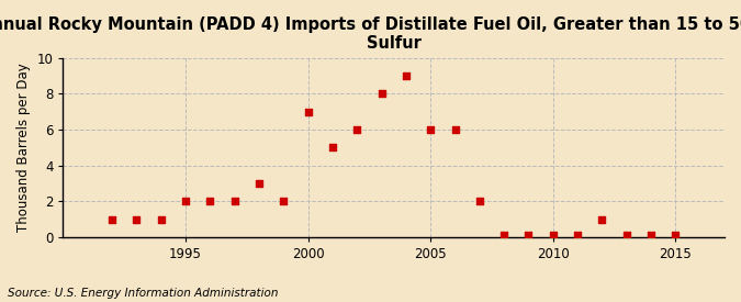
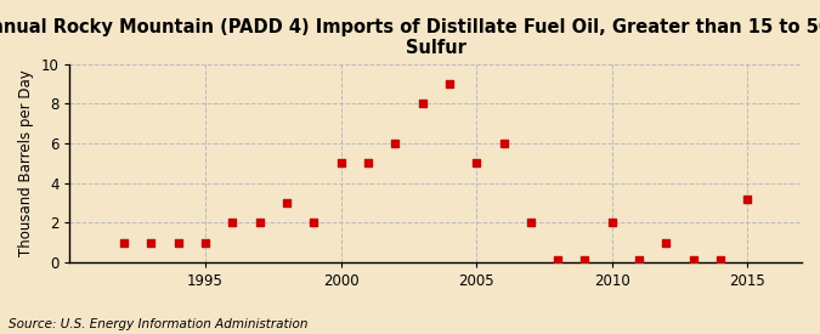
1995: 2.0 -> 1.0
2000: 7.0 -> 5.0
2005: 6.0 -> 5.0
2010: 0.1 -> 2.0
2015: 0.1 -> 3.2
